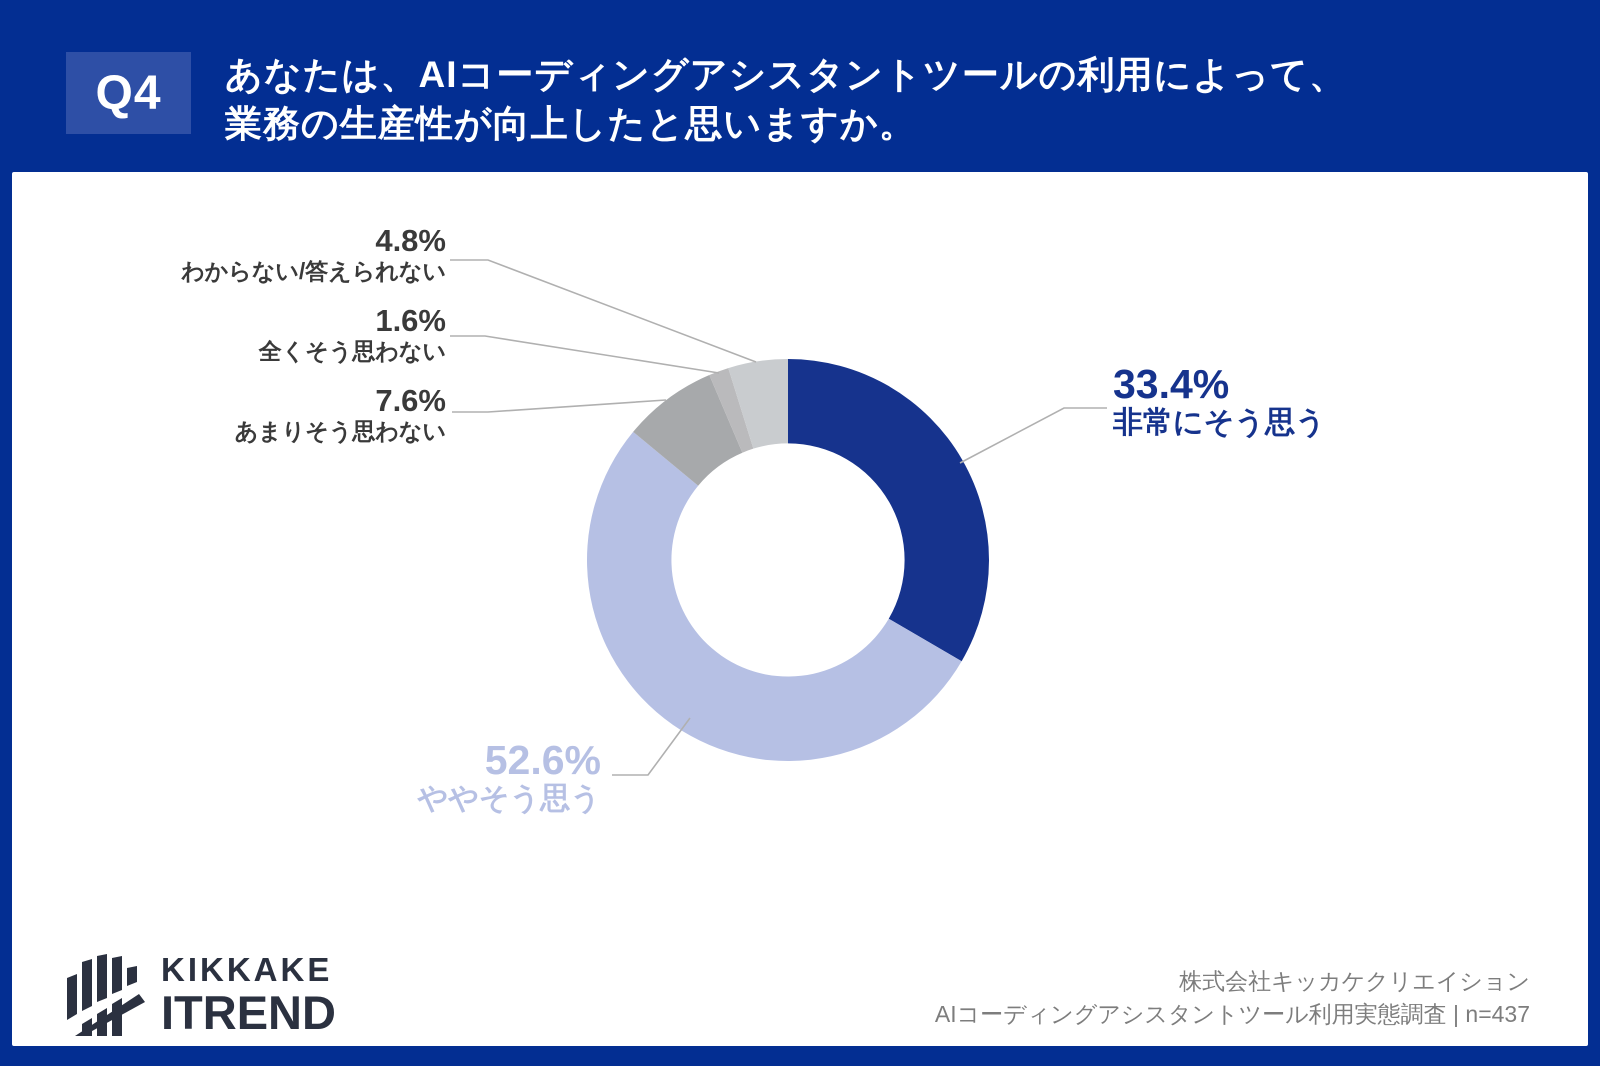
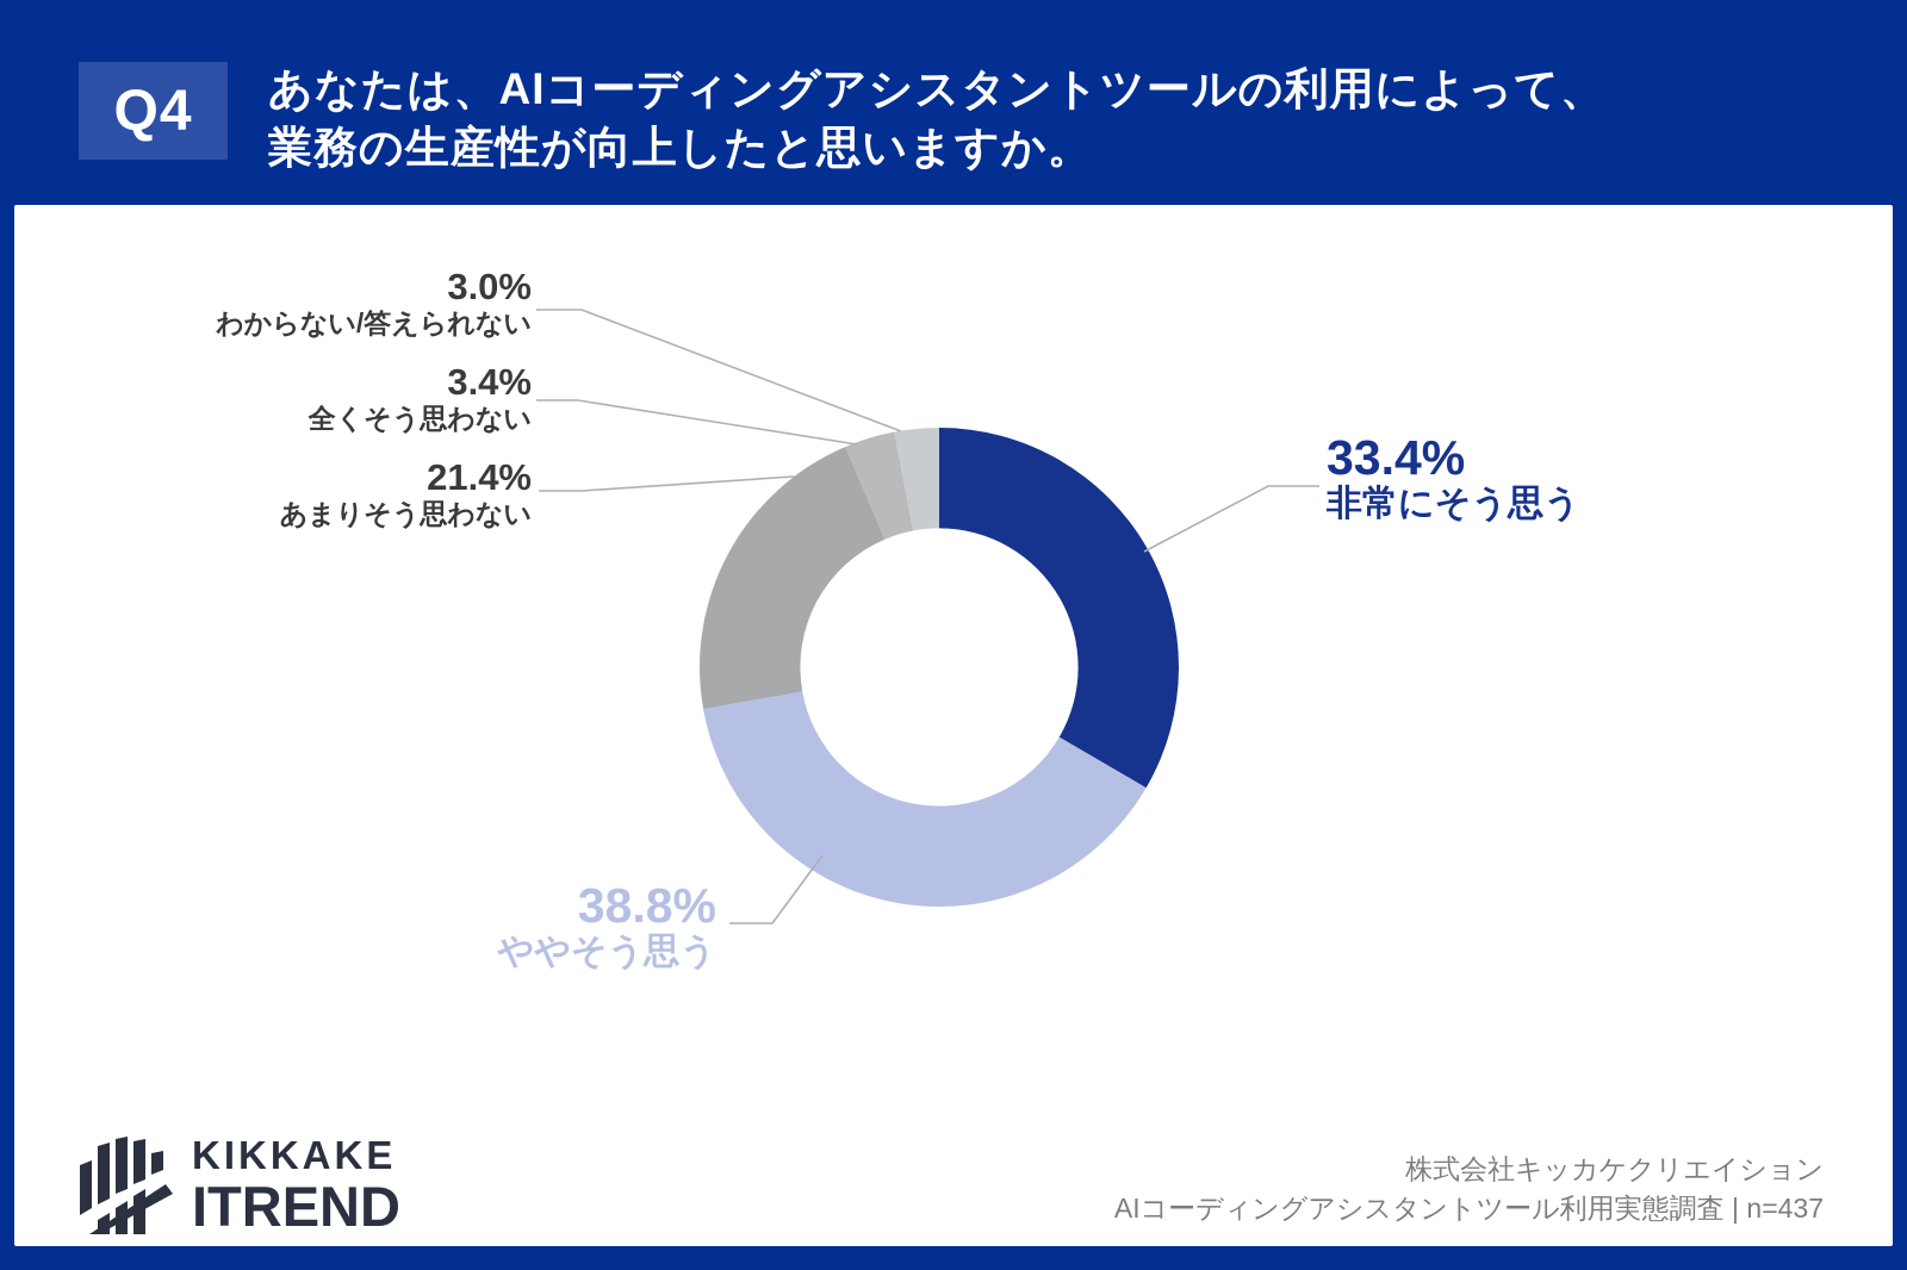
ややそう思う: 52.6% -> 38.8%
あまりそう思わない: 7.6% -> 21.4%
全くそう思わない: 1.6% -> 3.4%
わからない/答えられない: 4.8% -> 3.0%
